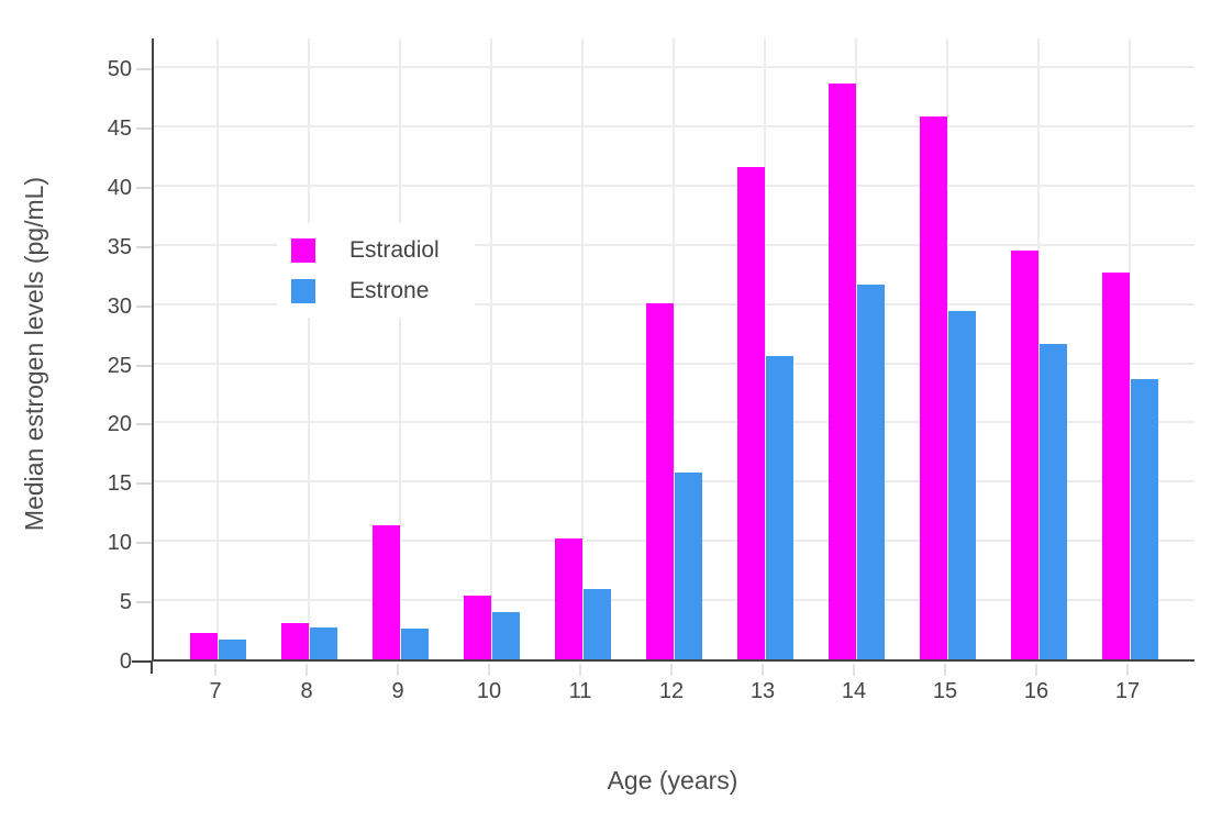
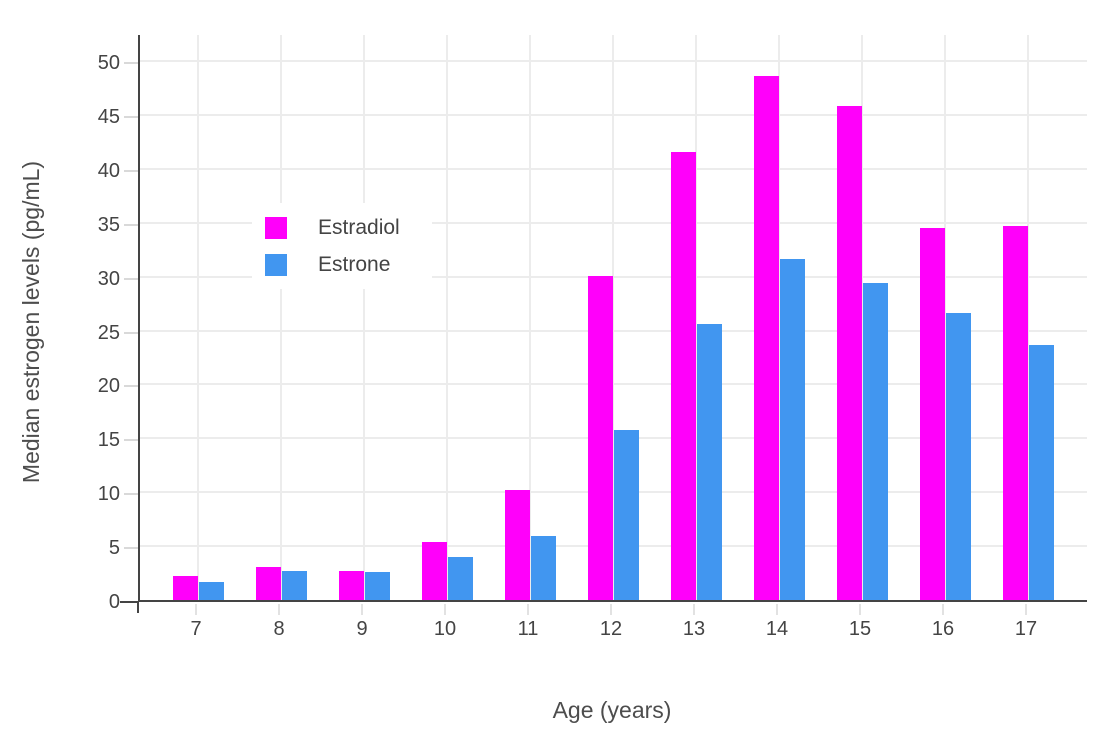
Estradiol/9: 11.3 -> 2.7
Estradiol/17: 32.7 -> 34.7
